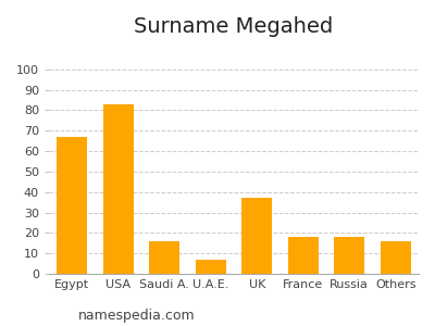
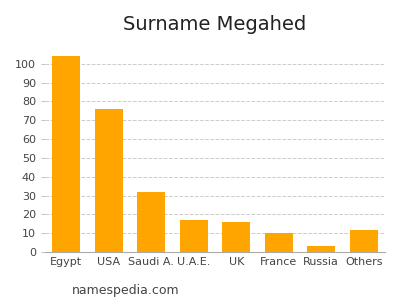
Egypt: 67 -> 104
USA: 83 -> 76
Saudi A.: 16 -> 32
U.A.E.: 7 -> 17
UK: 37 -> 16
France: 18 -> 10
Russia: 18 -> 3
Others: 16 -> 12
